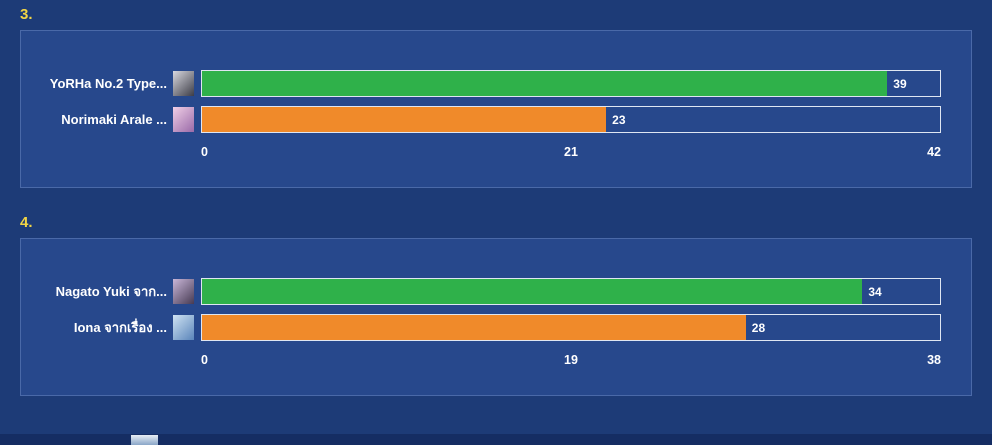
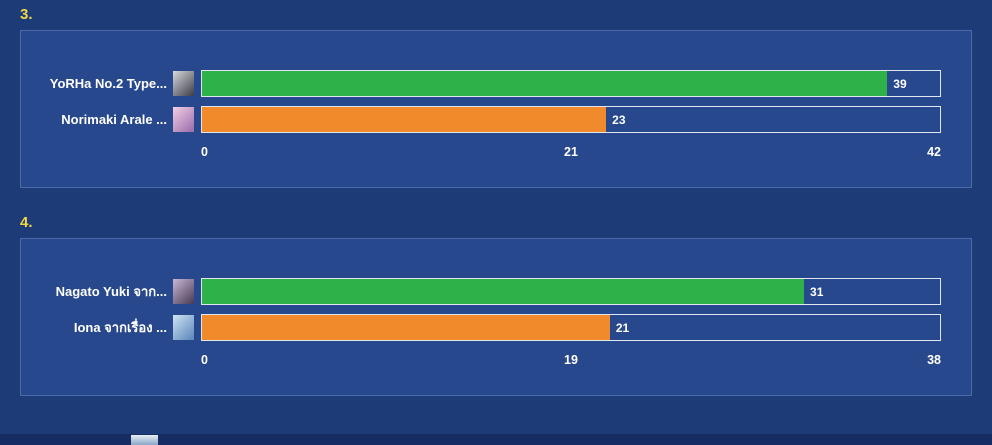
4./Nagato Yuki จาก...: 34 -> 31
4./Iona จากเรื่อง ...: 28 -> 21
